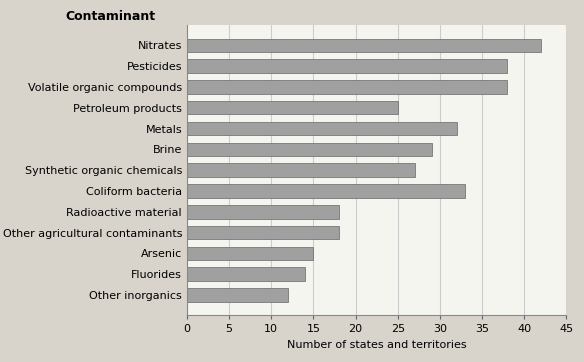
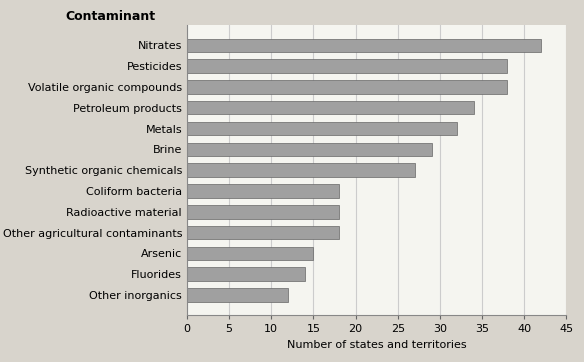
Petroleum products: 25 -> 34
Coliform bacteria: 33 -> 18
